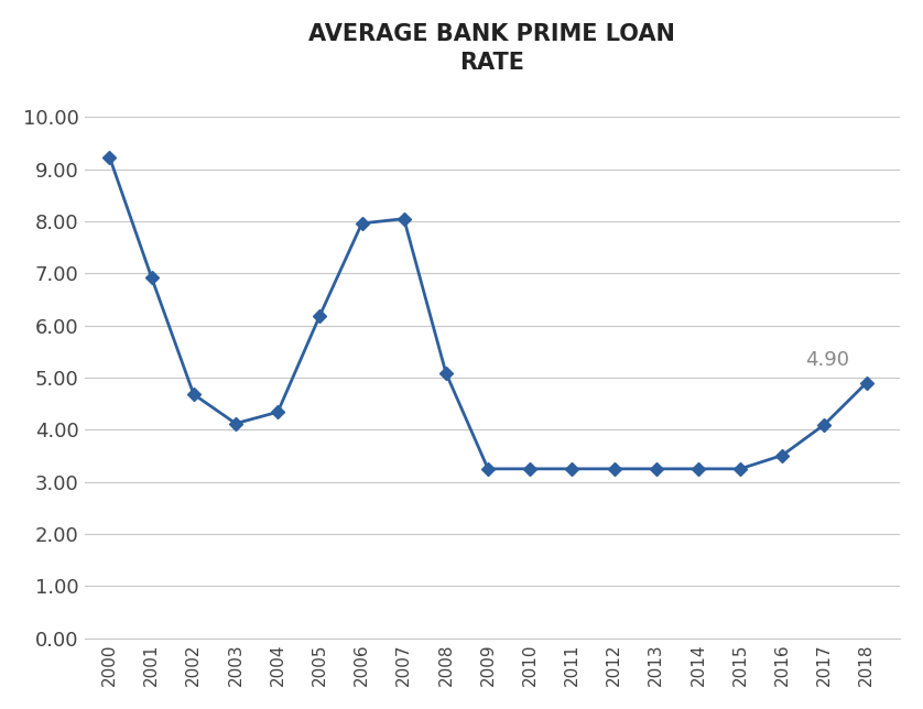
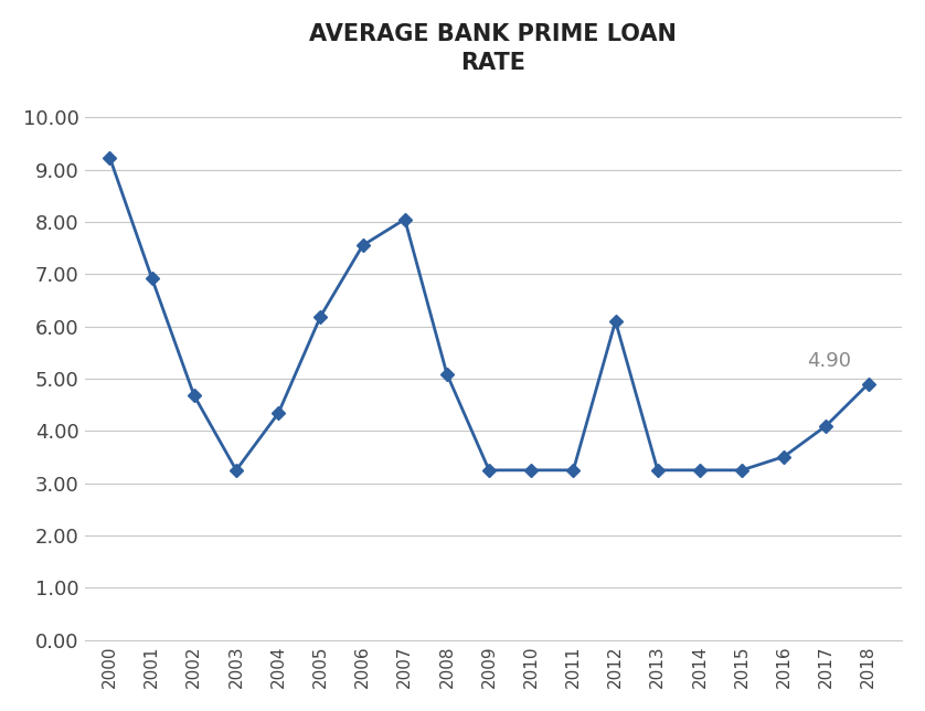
2003: 4.12 -> 3.25
2006: 7.96 -> 7.55
2012: 3.25 -> 6.10
